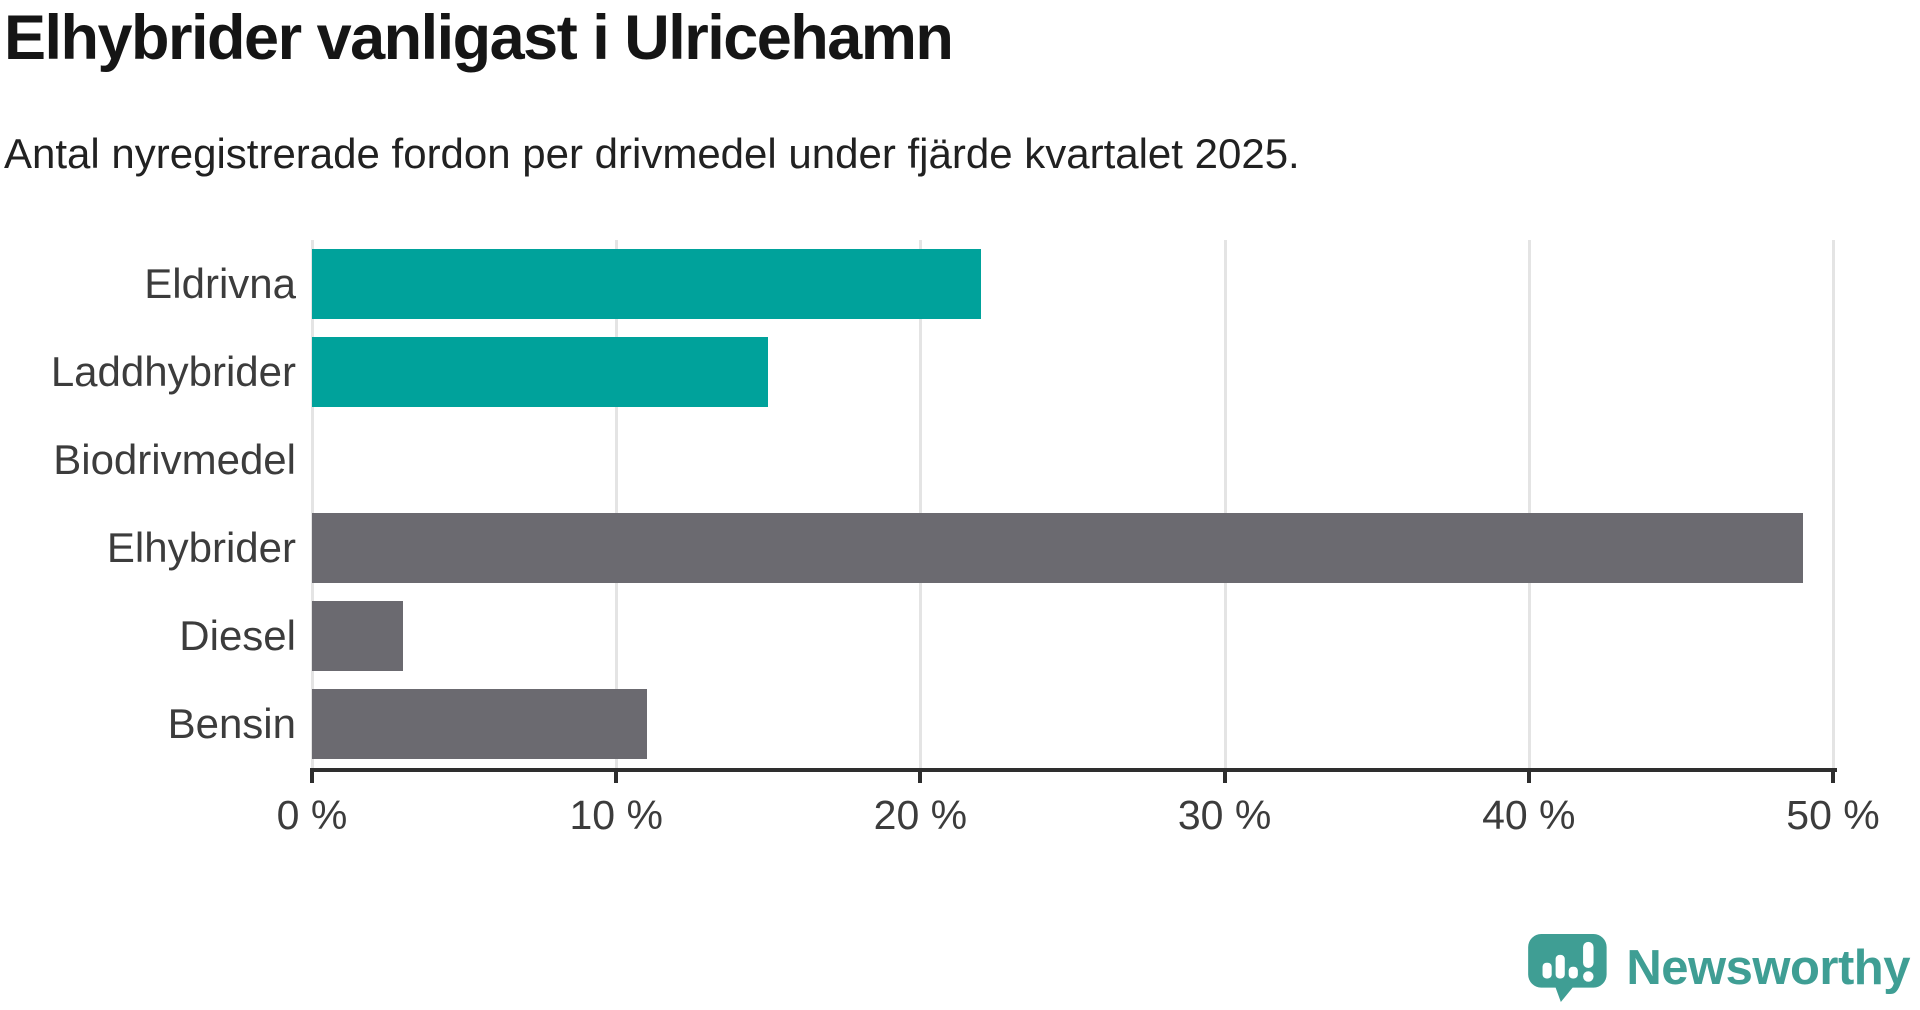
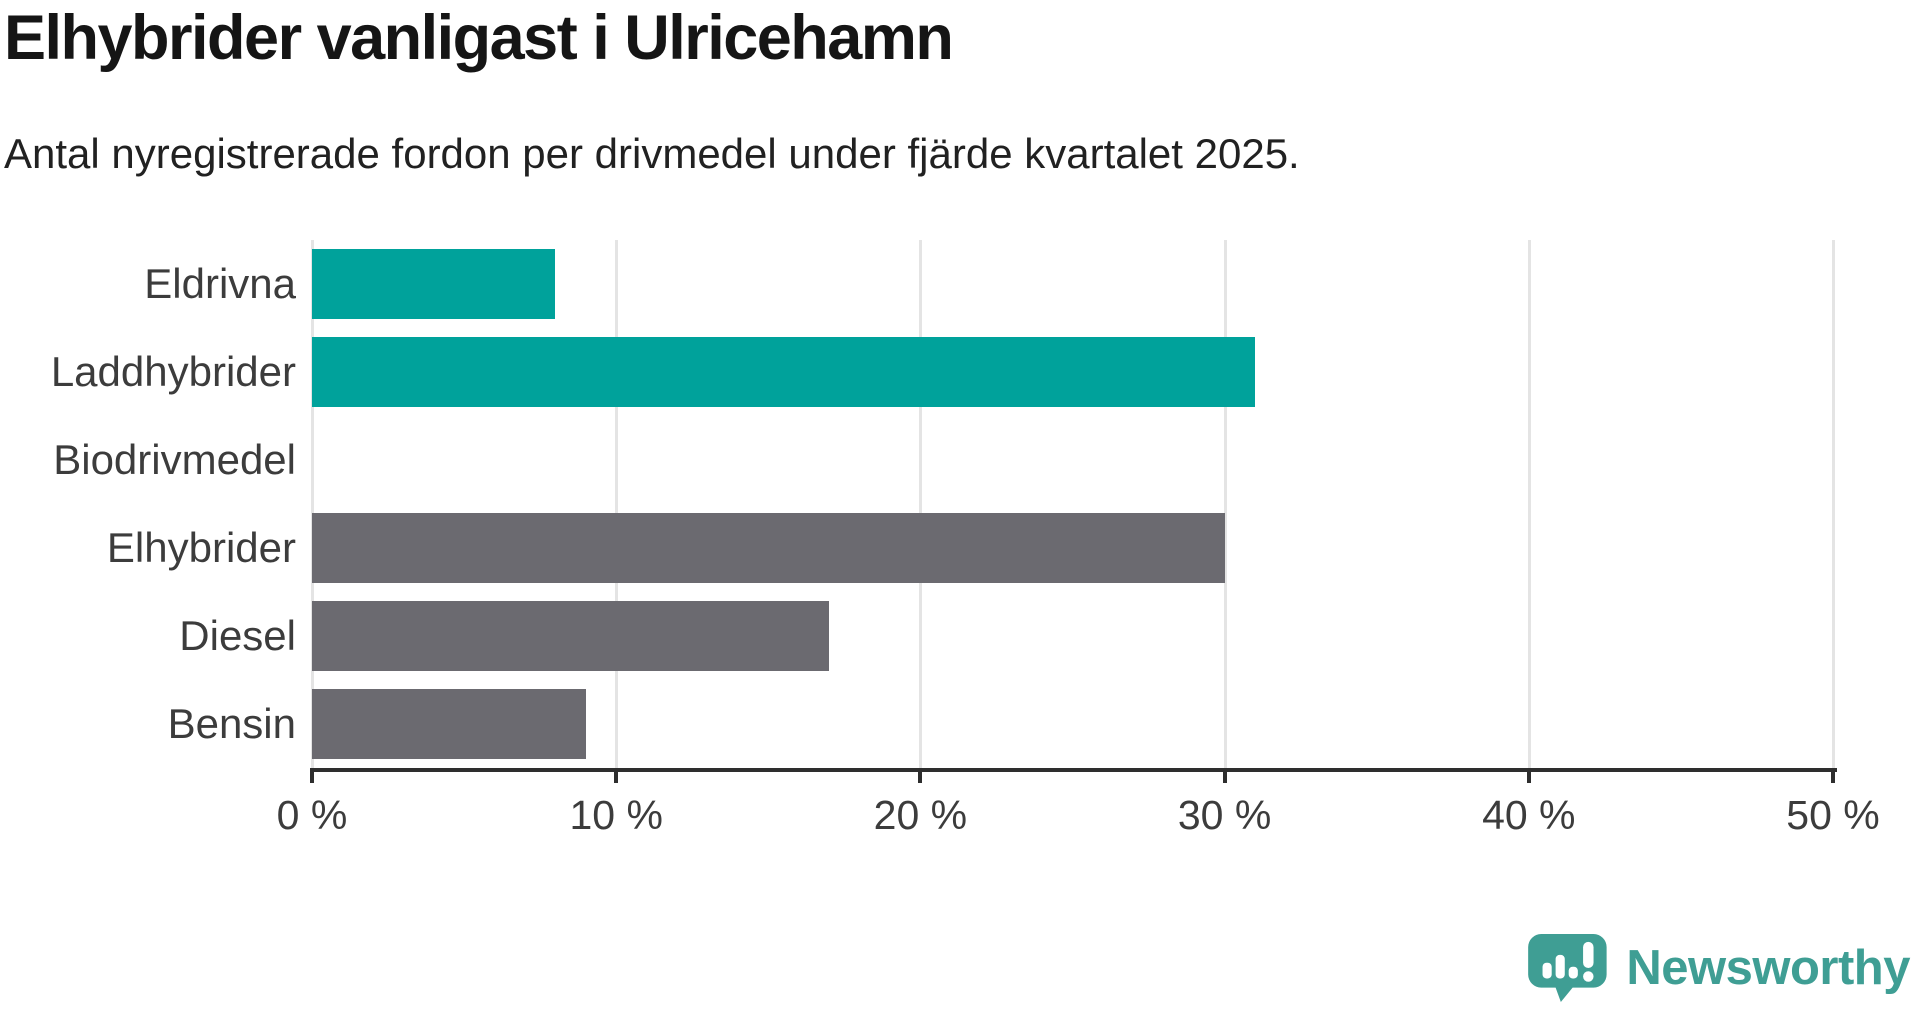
Eldrivna: 22% -> 8%
Laddhybrider: 15% -> 31%
Elhybrider: 49% -> 30%
Diesel: 3% -> 17%
Bensin: 11% -> 9%
